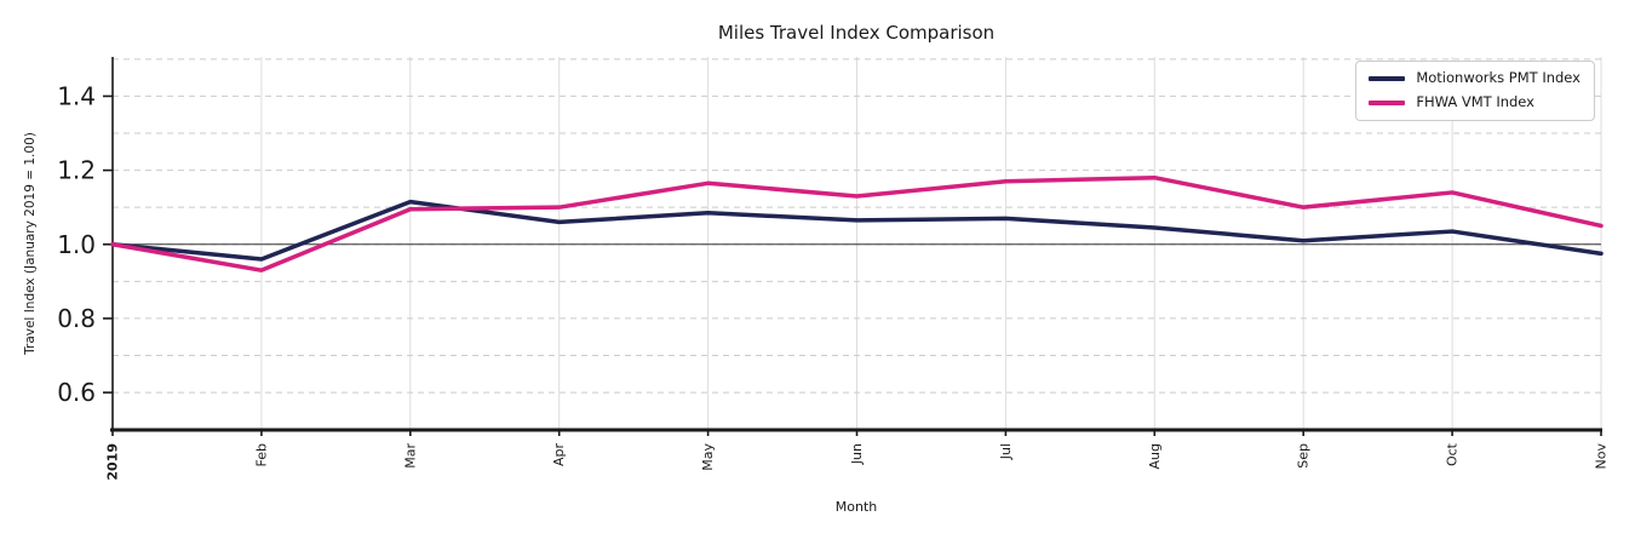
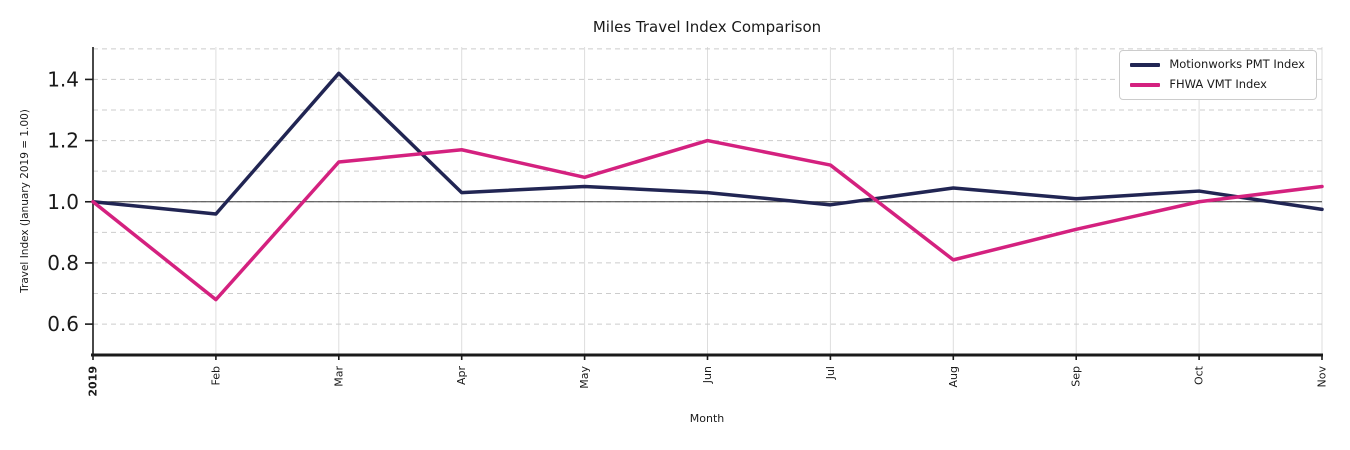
FHWA VMT Index/Feb: 0.93 -> 0.68
Motionworks PMT Index/Mar: 1.11 -> 1.42
FHWA VMT Index/Mar: 1.09 -> 1.13
Motionworks PMT Index/Apr: 1.06 -> 1.03
FHWA VMT Index/Apr: 1.10 -> 1.17
Motionworks PMT Index/May: 1.08 -> 1.05
FHWA VMT Index/May: 1.17 -> 1.08
Motionworks PMT Index/Jun: 1.06 -> 1.03
FHWA VMT Index/Jun: 1.13 -> 1.20
Motionworks PMT Index/Jul: 1.07 -> 0.99
FHWA VMT Index/Jul: 1.17 -> 1.12
FHWA VMT Index/Aug: 1.18 -> 0.81
FHWA VMT Index/Sep: 1.10 -> 0.91
FHWA VMT Index/Oct: 1.14 -> 1.00
